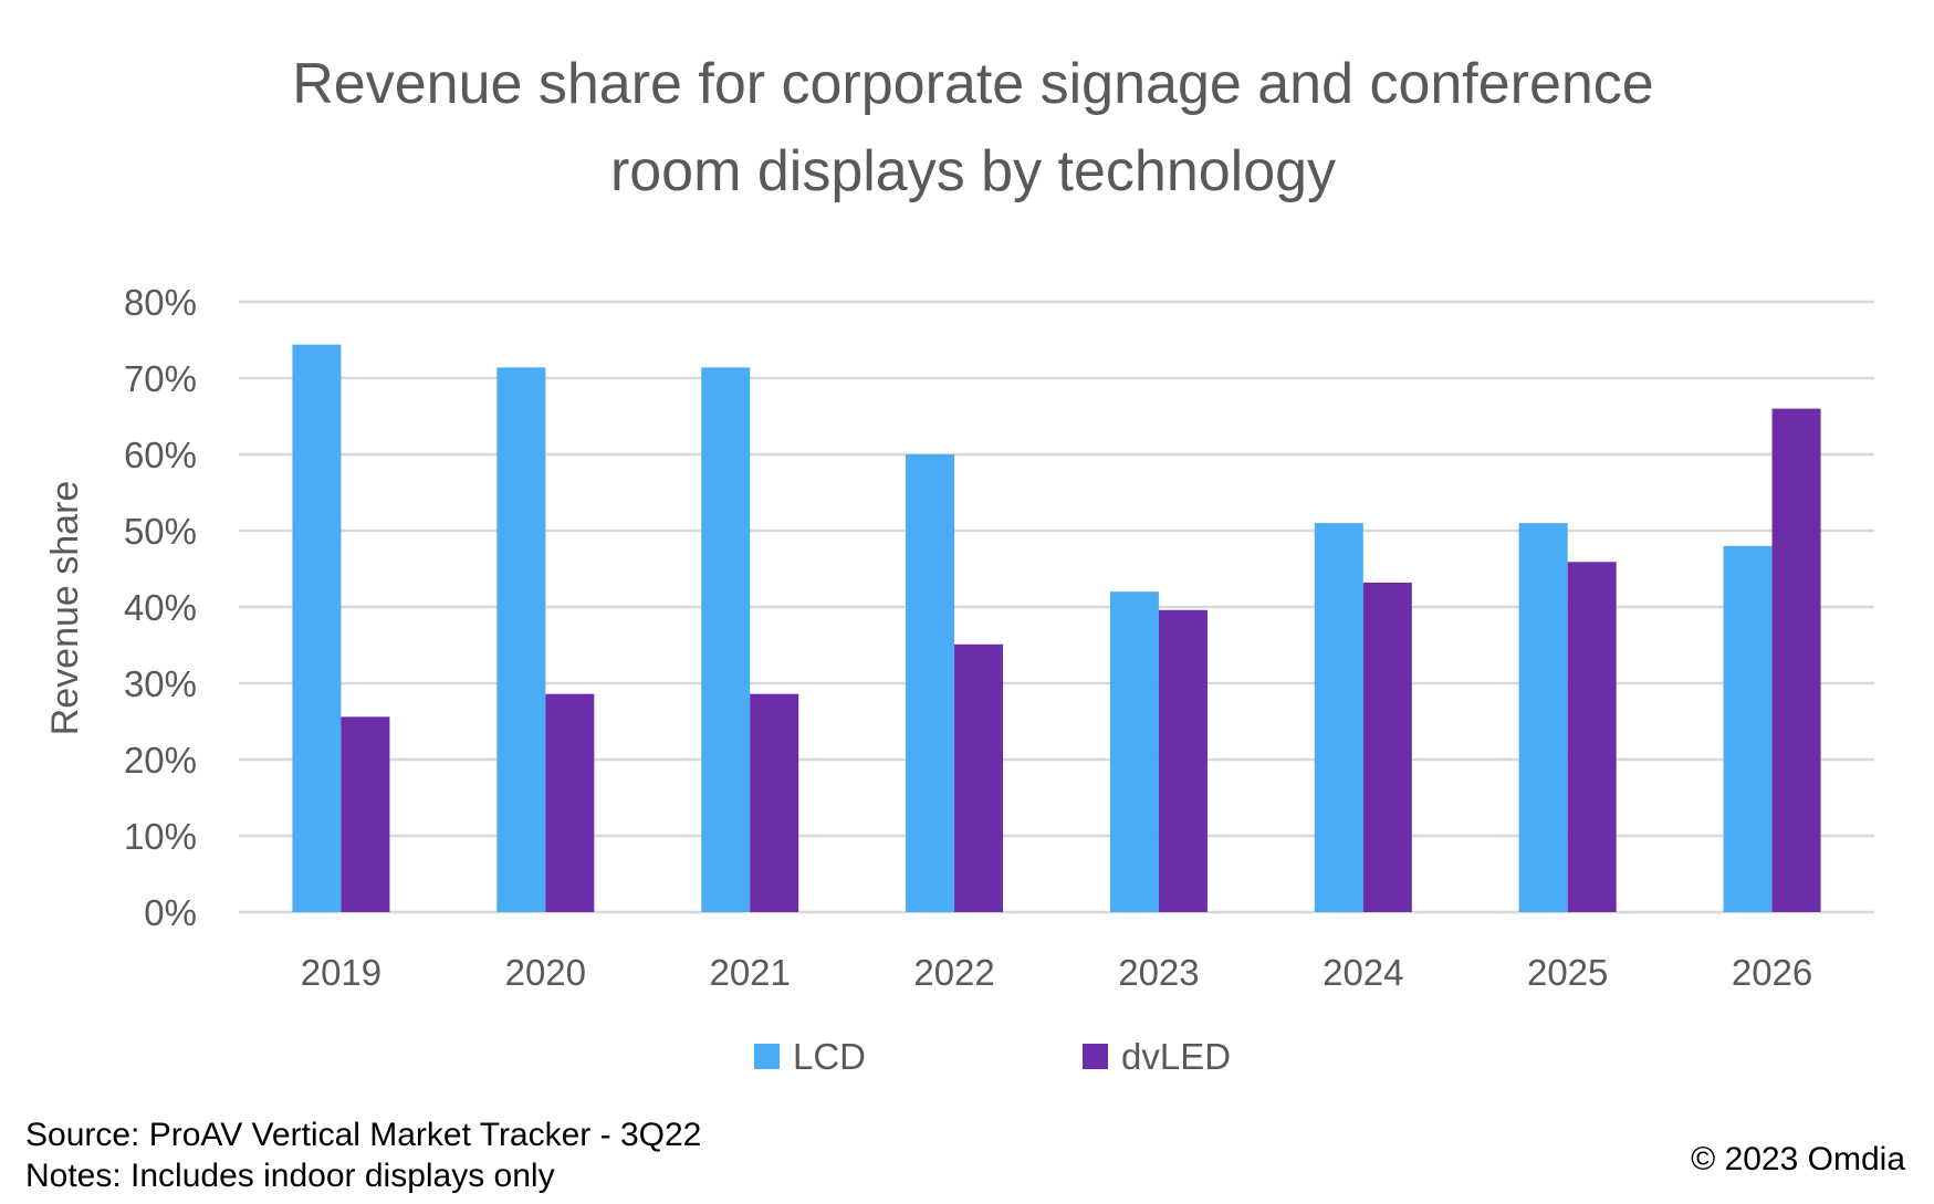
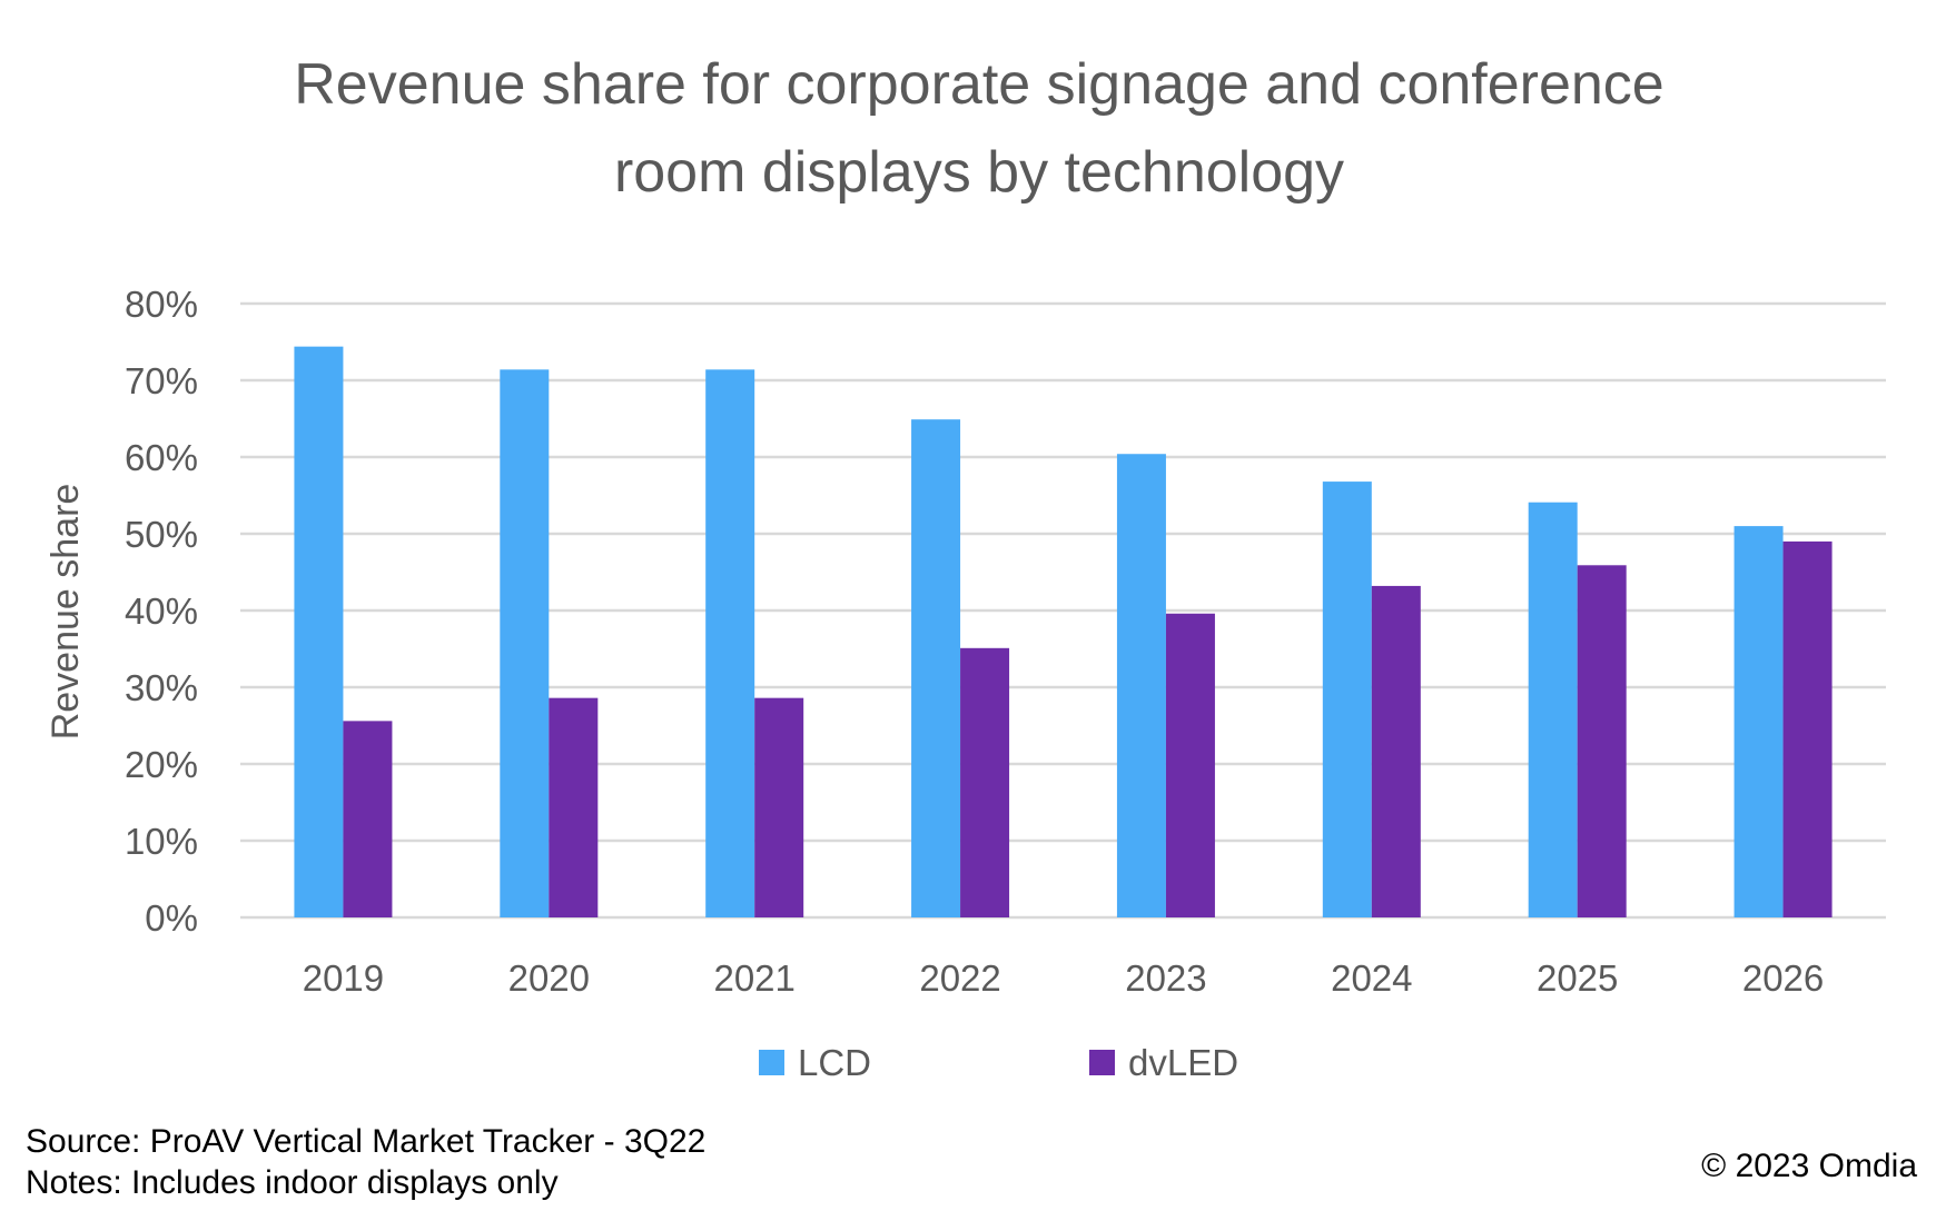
LCD/2022: 60% -> 65%
LCD/2023: 42% -> 60%
LCD/2024: 51% -> 57%
LCD/2025: 51% -> 54%
LCD/2026: 48% -> 51%
dvLED/2026: 66% -> 49%
